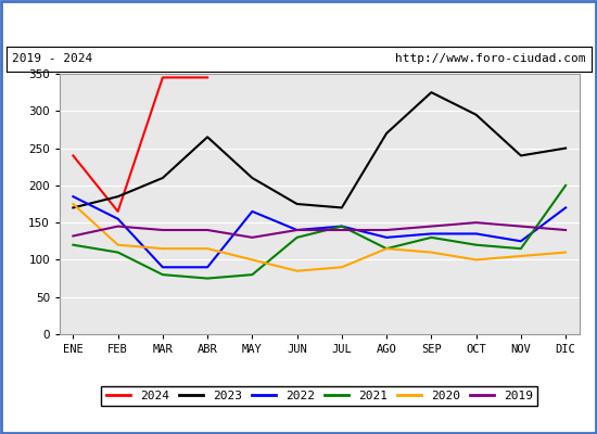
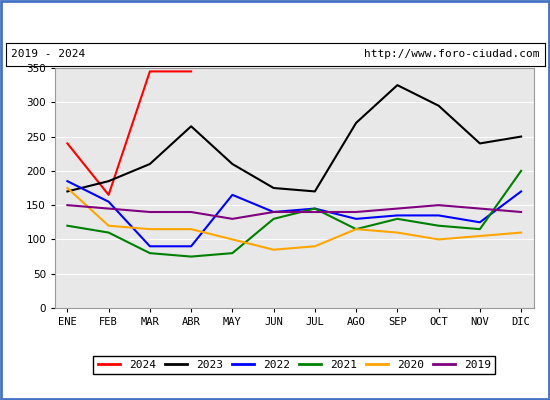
2019/ENE: 132 -> 150
